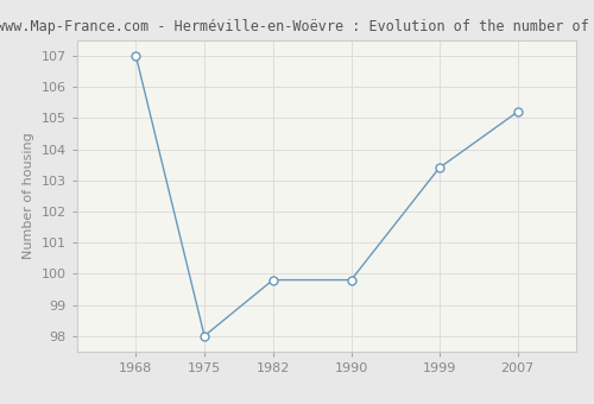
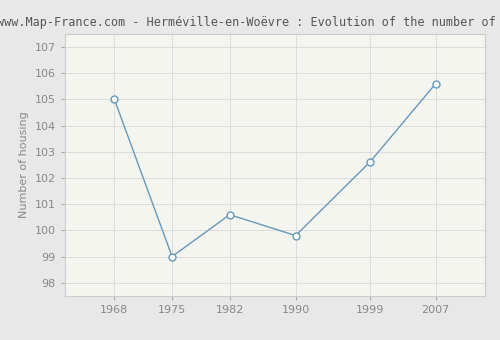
1968: 107.0 -> 105.0
1975: 98.0 -> 99.0
1982: 99.8 -> 100.6
1999: 103.4 -> 102.6
2007: 105.2 -> 105.6
